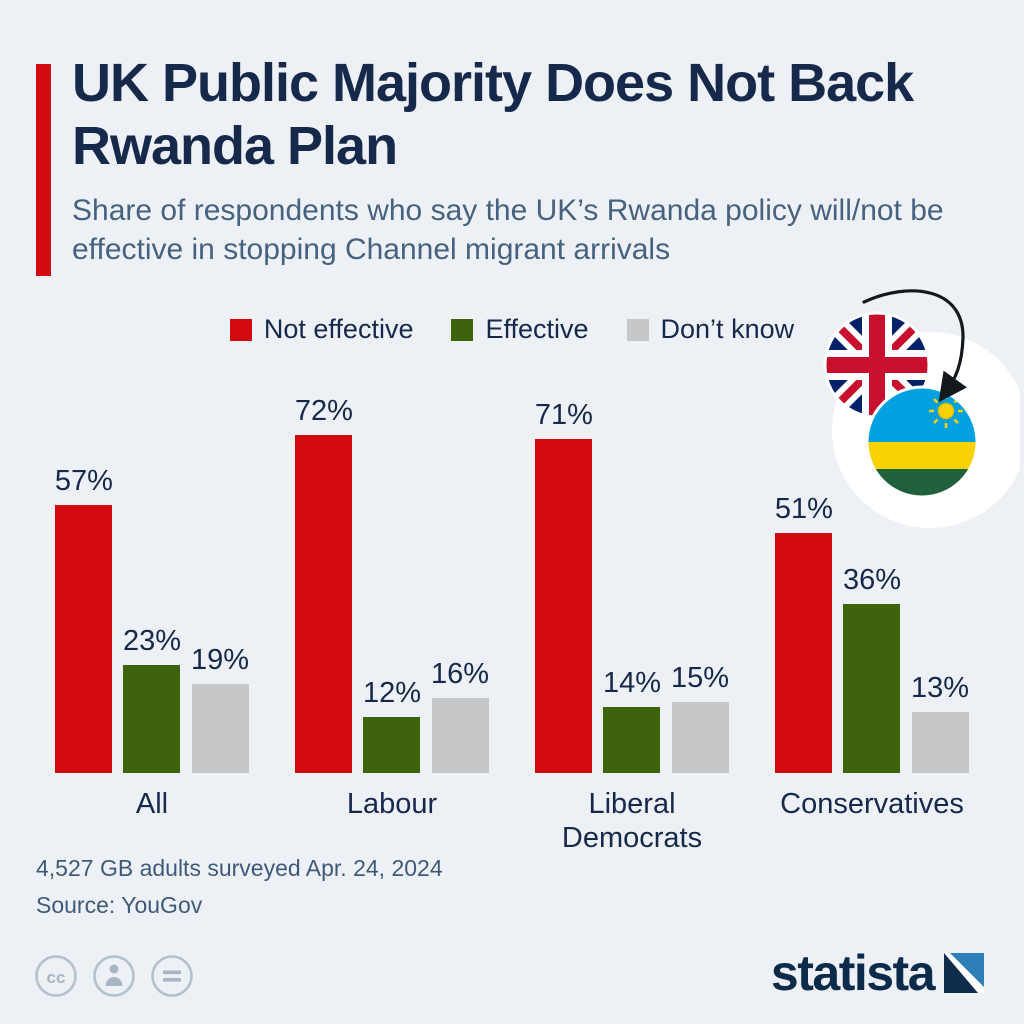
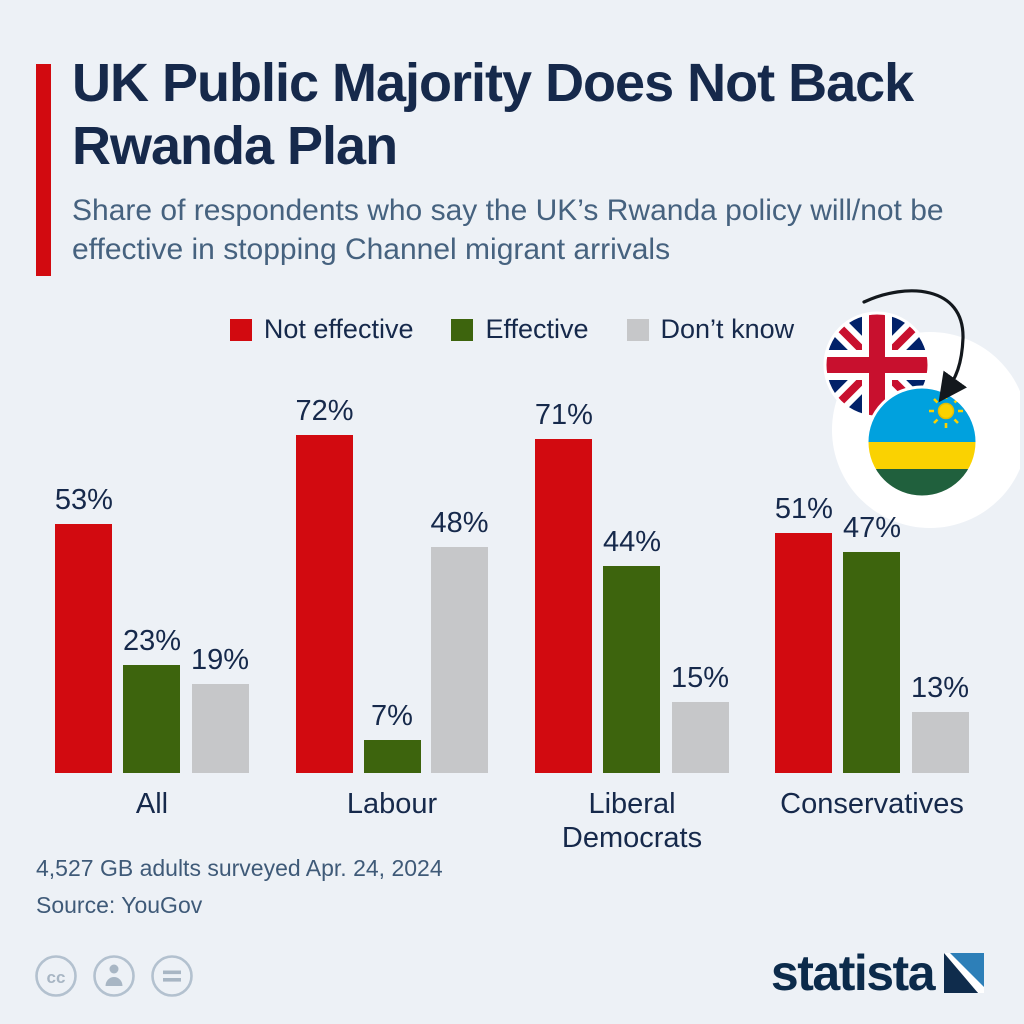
Not effective/All: 57% -> 53%
Effective/Labour: 12% -> 7%
Don’t know/Labour: 16% -> 48%
Effective/Liberal Democrats: 14% -> 44%
Effective/Conservatives: 36% -> 47%
